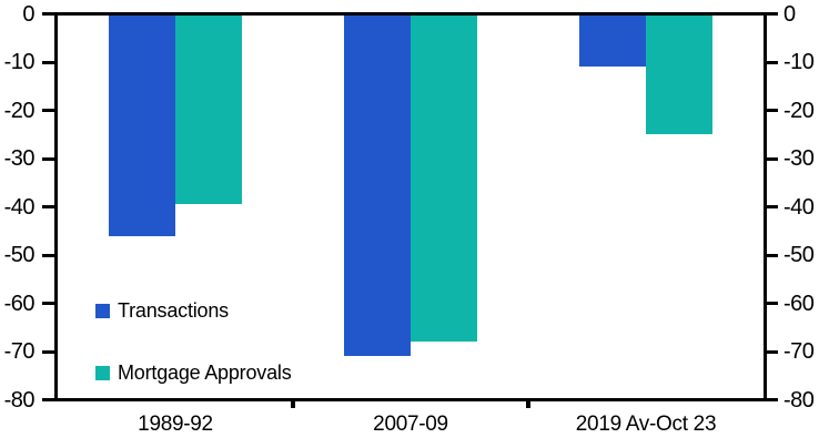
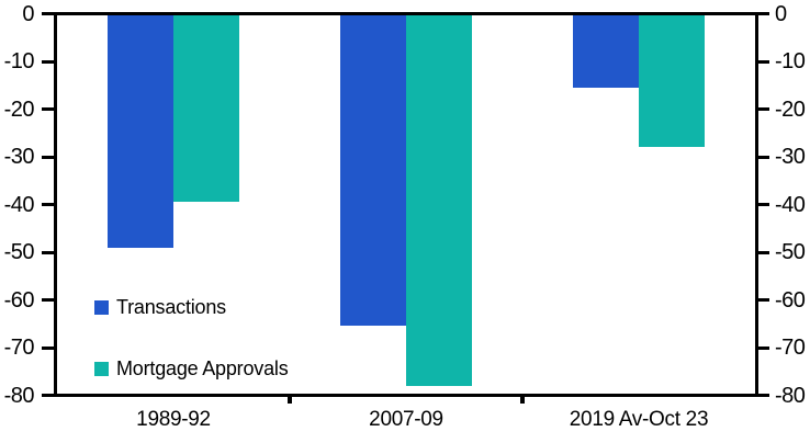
Transactions/1989-92: -46 -> -49
Transactions/2007-09: -71 -> -66
Mortgage Approvals/2007-09: -68 -> -78
Transactions/2019 Av-Oct 23: -11 -> -16
Mortgage Approvals/2019 Av-Oct 23: -25 -> -28
